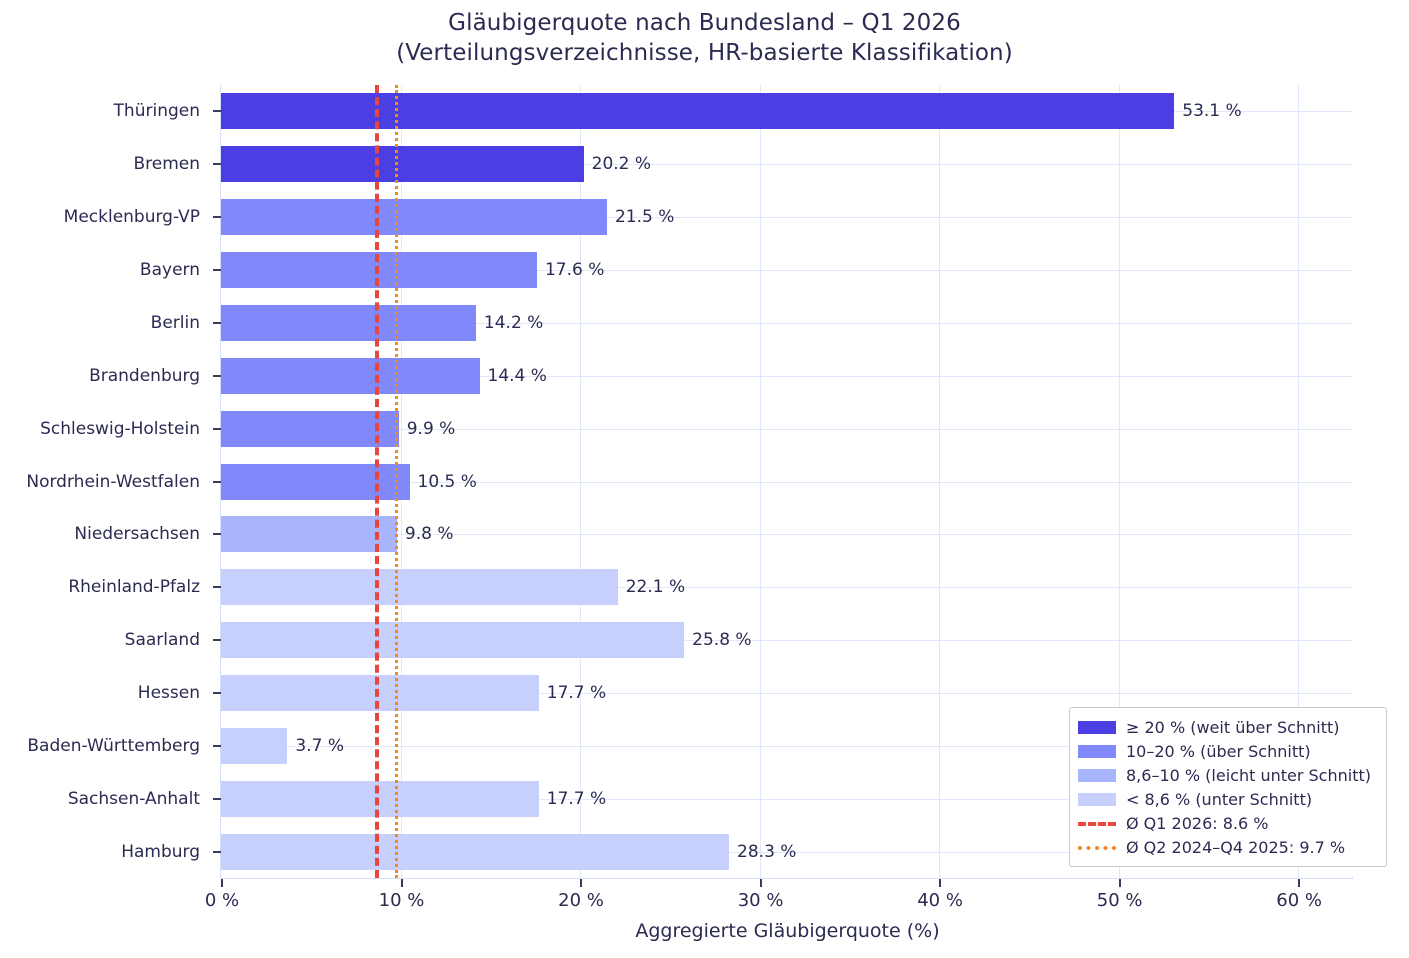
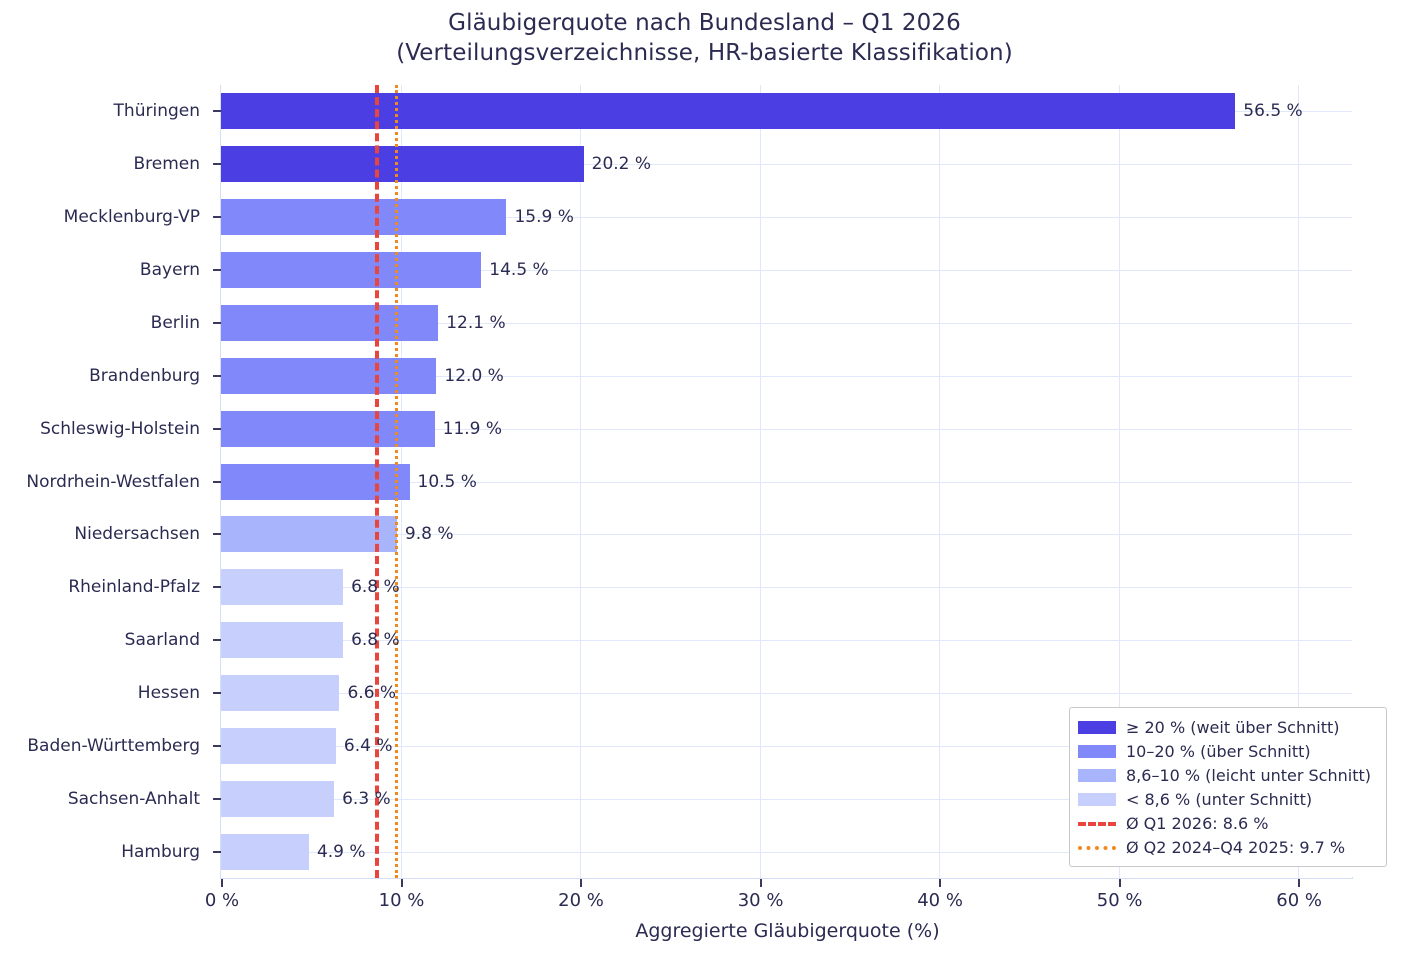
Thüringen: 53.1 -> 56.5
Mecklenburg-VP: 21.5 -> 15.9
Bayern: 17.6 -> 14.5
Berlin: 14.2 -> 12.1
Brandenburg: 14.4 -> 12.0
Schleswig-Holstein: 9.9 -> 11.9
Rheinland-Pfalz: 22.1 -> 6.8
Saarland: 25.8 -> 6.8
Hessen: 17.7 -> 6.6
Baden-Württemberg: 3.7 -> 6.4
Sachsen-Anhalt: 17.7 -> 6.3
Hamburg: 28.3 -> 4.9
